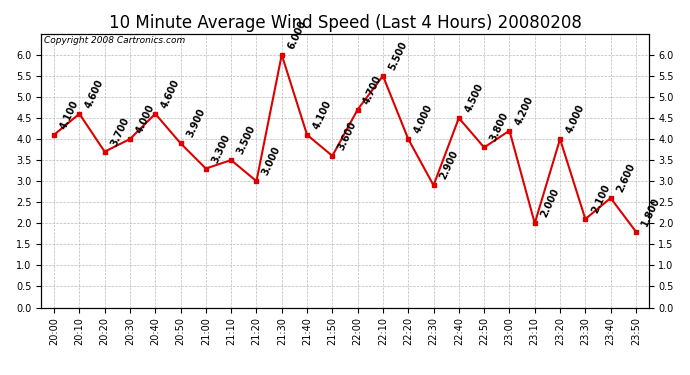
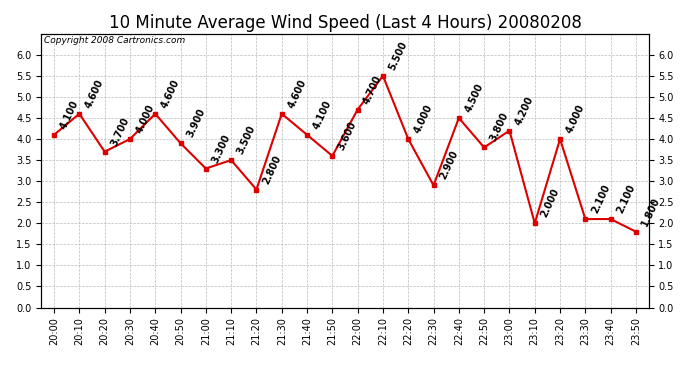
21:20: 3.000 -> 2.800
21:30: 6.0 -> 4.6
23:40: 2.600 -> 2.100
